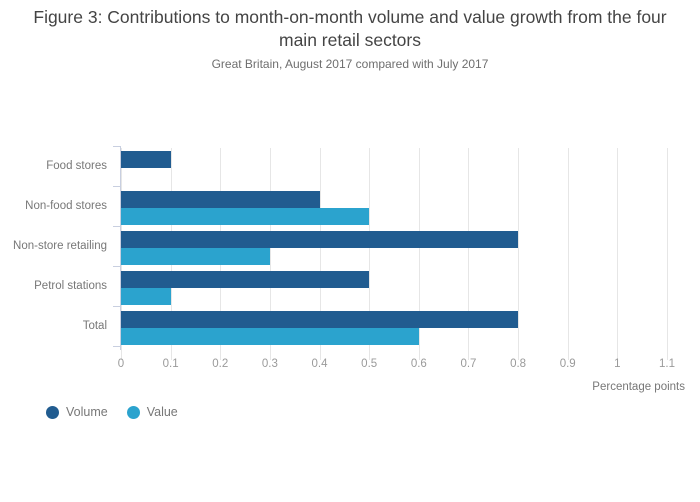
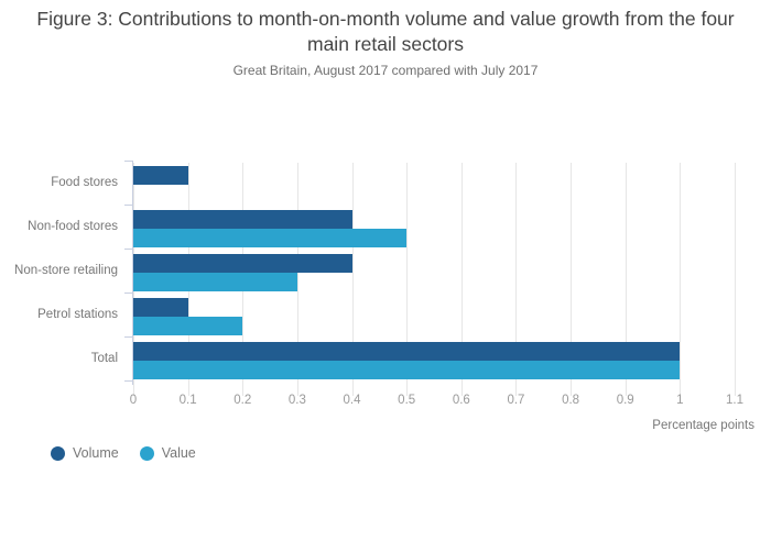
Volume/Non-store retailing: 0.8 -> 0.4
Volume/Petrol stations: 0.5 -> 0.1
Value/Petrol stations: 0.1 -> 0.2
Volume/Total: 0.8 -> 1.0
Value/Total: 0.6 -> 1.0
